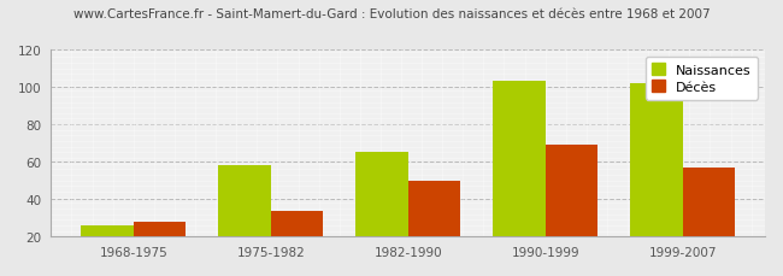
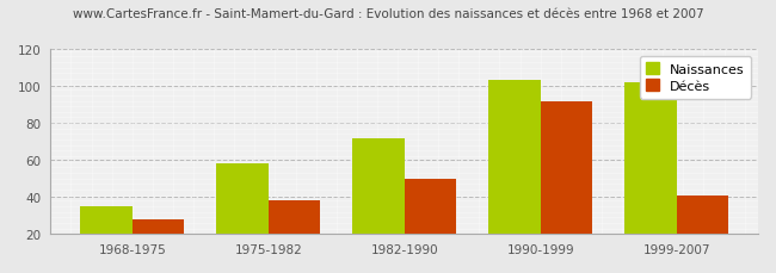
Naissances/1968-1975: 26 -> 35
Décès/1975-1982: 34 -> 38
Naissances/1982-1990: 65 -> 72
Décès/1990-1999: 69 -> 92
Décès/1999-2007: 57 -> 41
